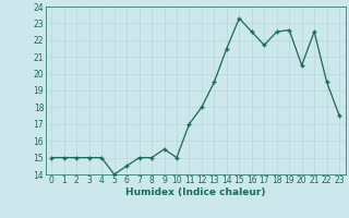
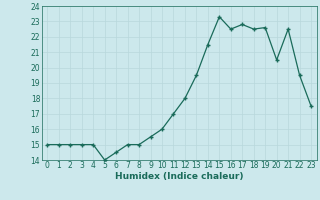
10: 15.0 -> 16.0
17: 21.7 -> 22.8
